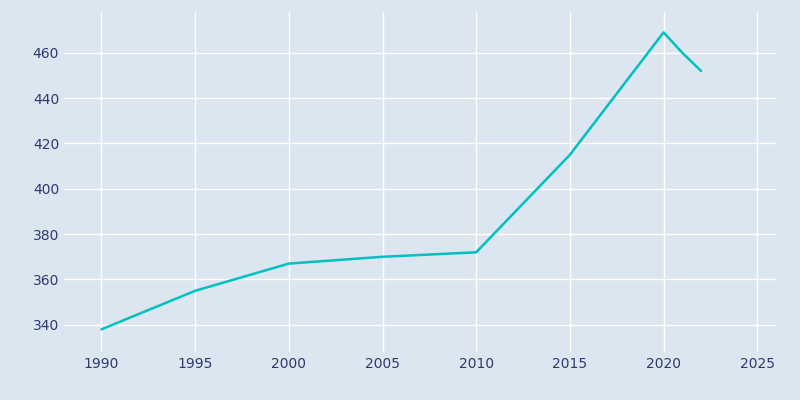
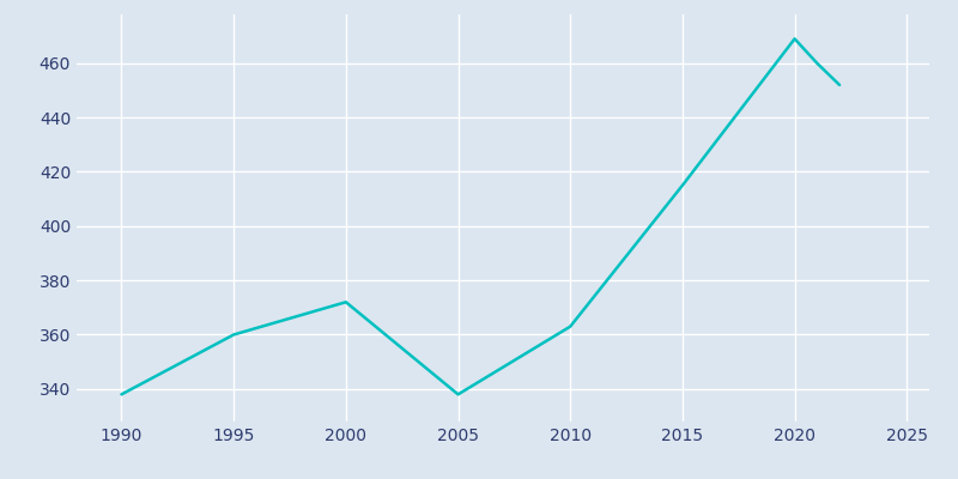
1995: 355 -> 360
2000: 367 -> 372
2005: 370 -> 338
2010: 372 -> 363
